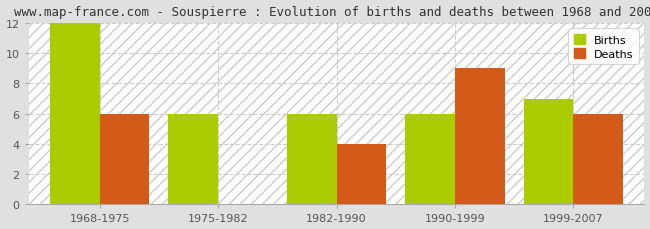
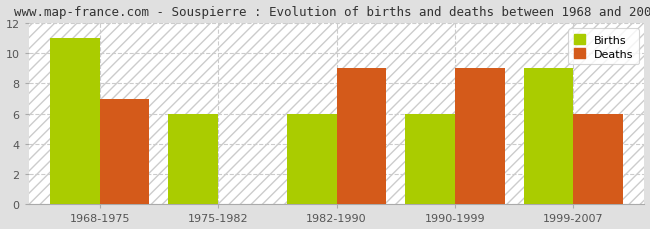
Births/1968-1975: 12 -> 11
Deaths/1968-1975: 6 -> 7
Deaths/1982-1990: 4 -> 9
Births/1999-2007: 7 -> 9
